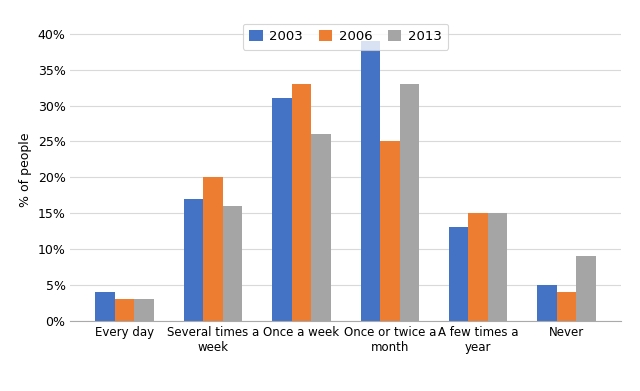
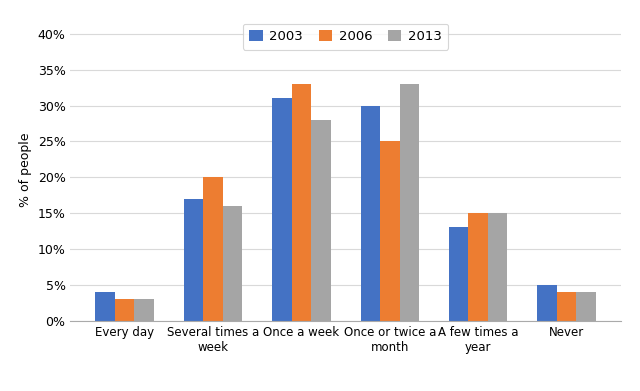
2013/Once a week: 26% -> 28%
2003/Once or twice a month: 39% -> 30%
2013/Never: 9% -> 4%
